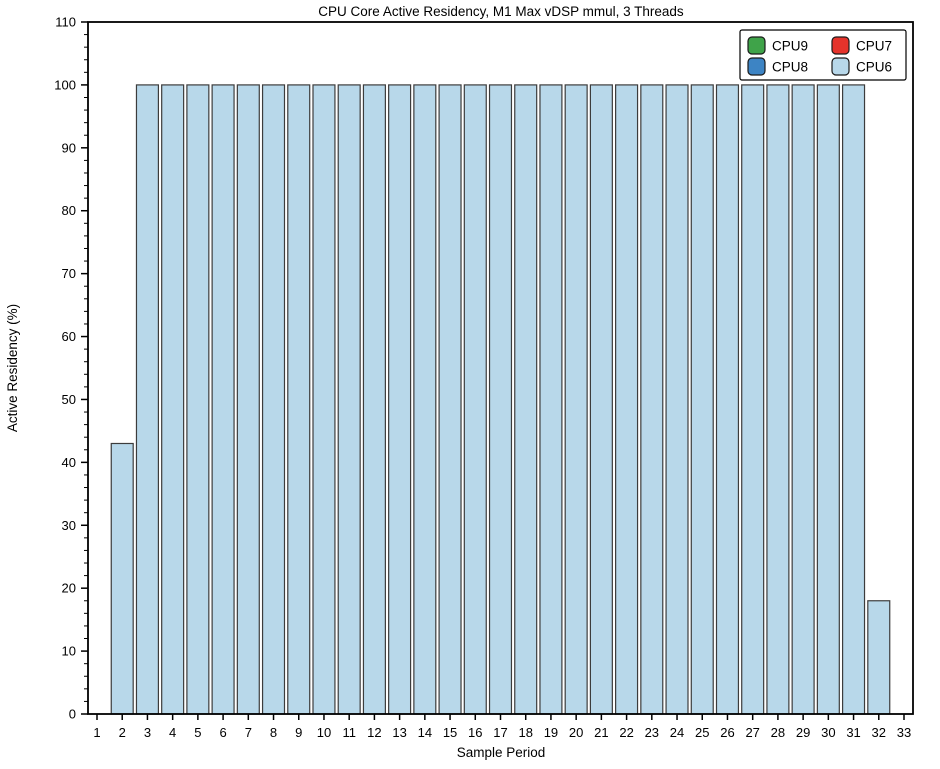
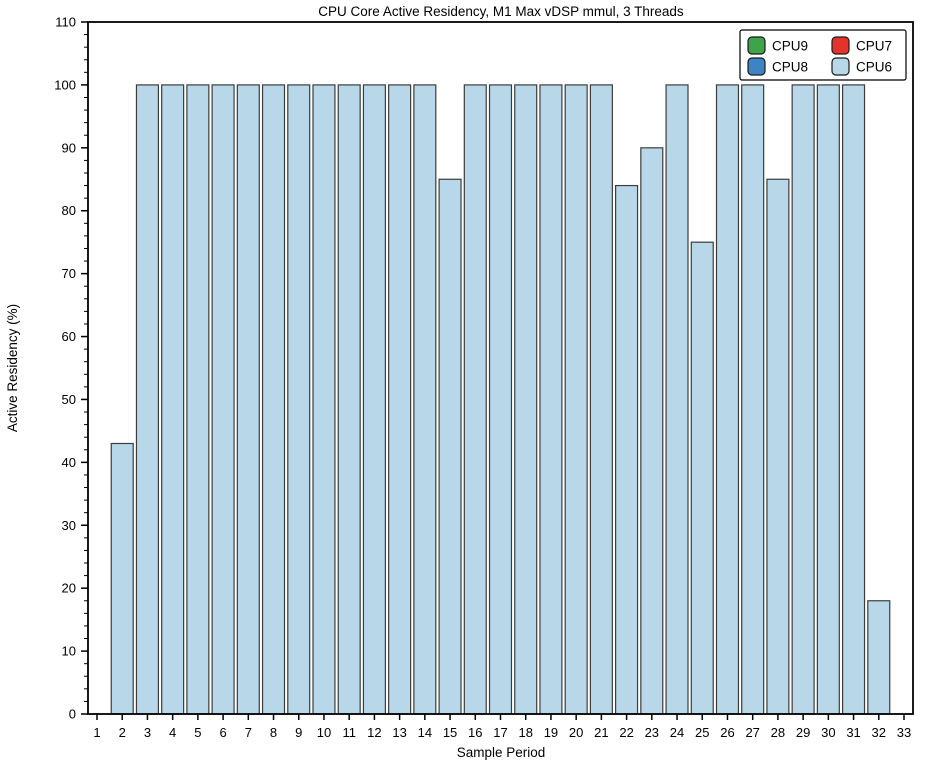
CPU6/15: 100 -> 85
CPU6/22: 100 -> 84
CPU6/23: 100 -> 90
CPU6/25: 100 -> 75
CPU6/28: 100 -> 85
